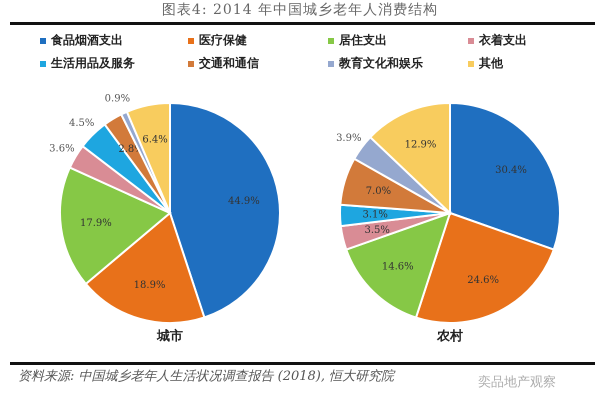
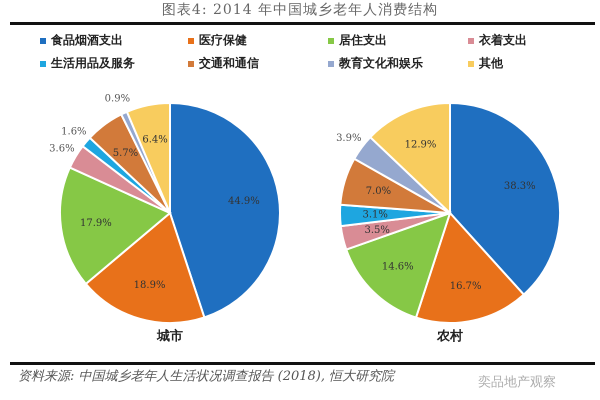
城市/生活用品及服务: 4.5% -> 1.6%
城市/交通和通信: 2.8% -> 5.7%
农村/食品烟酒支出: 30.4% -> 38.3%
农村/医疗保健: 24.6% -> 16.7%
